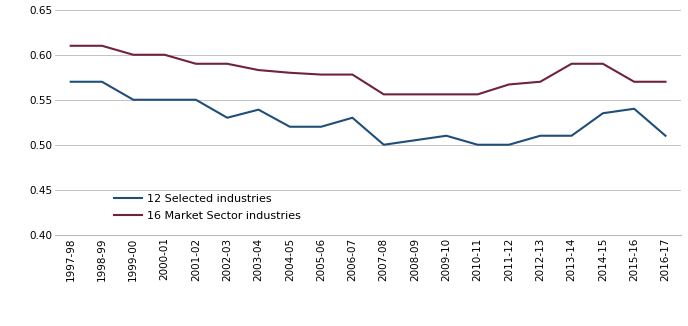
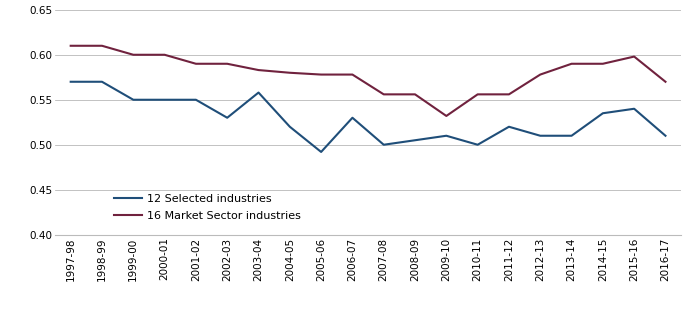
12 Selected industries/2003-04: 0.539 -> 0.558
12 Selected industries/2005-06: 0.520 -> 0.492
16 Market Sector industries/2009-10: 0.556 -> 0.532
12 Selected industries/2011-12: 0.500 -> 0.520
16 Market Sector industries/2011-12: 0.567 -> 0.556
16 Market Sector industries/2012-13: 0.570 -> 0.578
16 Market Sector industries/2015-16: 0.570 -> 0.598
